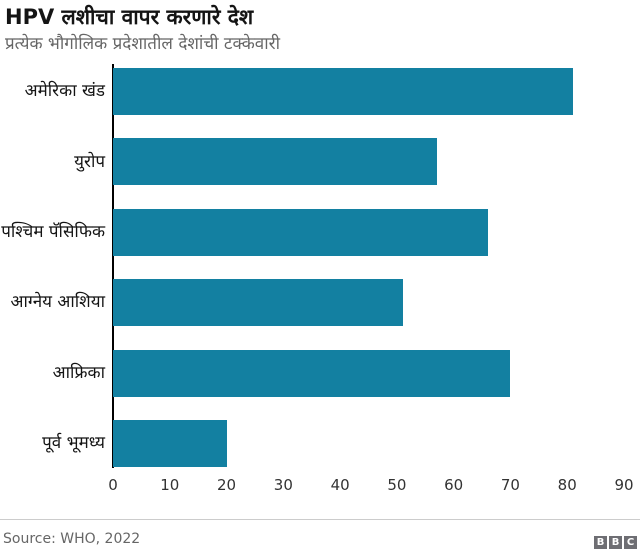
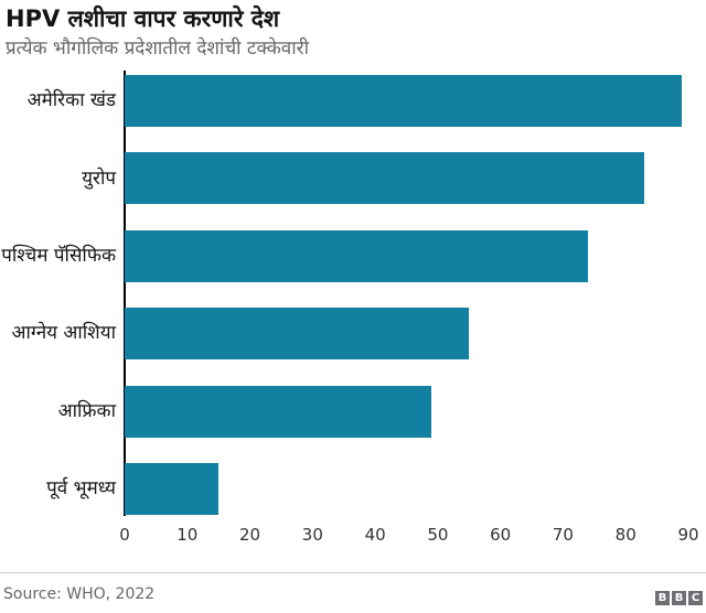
अमेरिका खंड: 81 -> 89
युरोप: 57 -> 83
पश्चिम पॅसिफिक: 66 -> 74
आग्नेय आशिया: 51 -> 55
आफ्रिका: 70 -> 49
पूर्व भूमध्य: 20 -> 15
